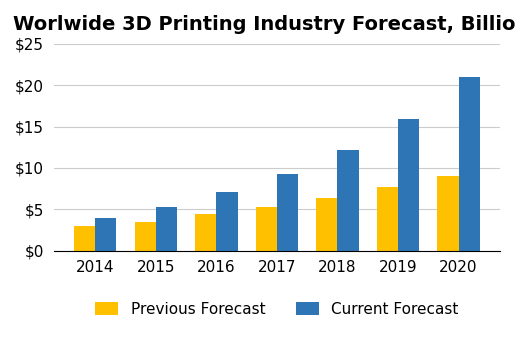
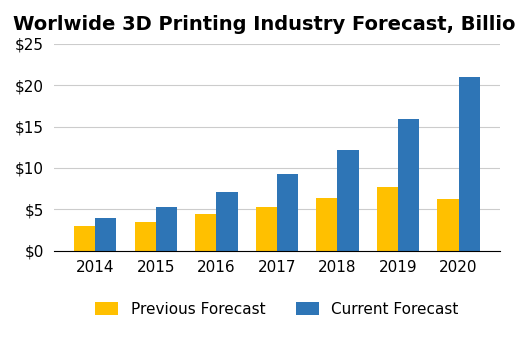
Previous Forecast/2020: $9.0 -> $6.2
